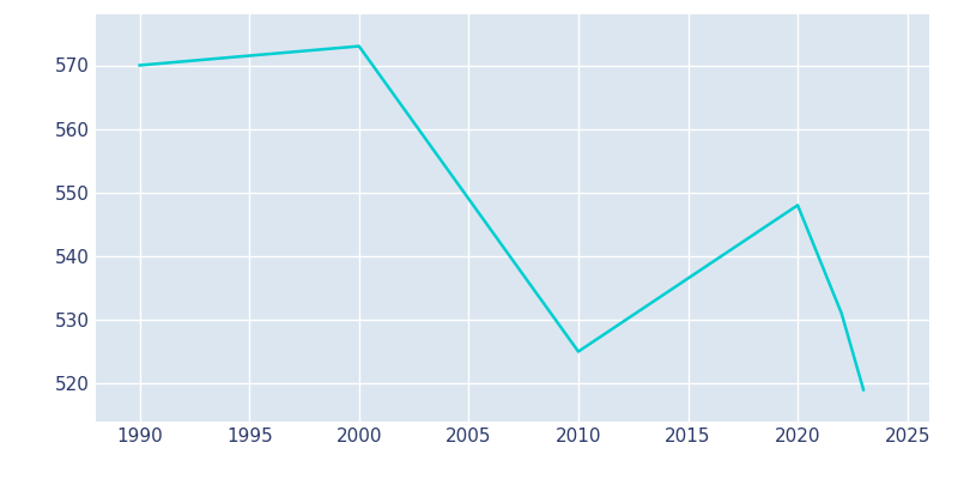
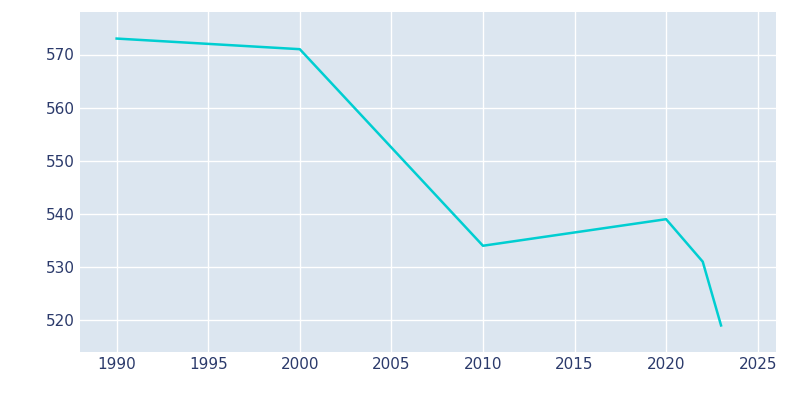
1990: 570 -> 573
2000: 573 -> 571
2010: 525 -> 534
2020: 548 -> 539
